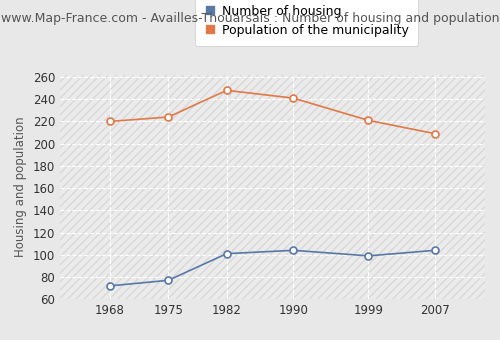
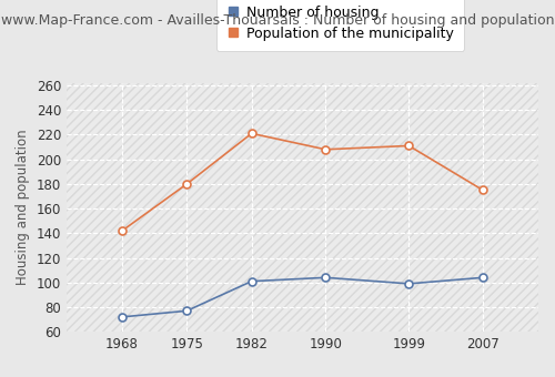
Population of the municipality/1968: 220 -> 142
Population of the municipality/1975: 224 -> 180
Population of the municipality/1982: 248 -> 221
Population of the municipality/1990: 241 -> 208
Population of the municipality/1999: 221 -> 211
Population of the municipality/2007: 209 -> 175
